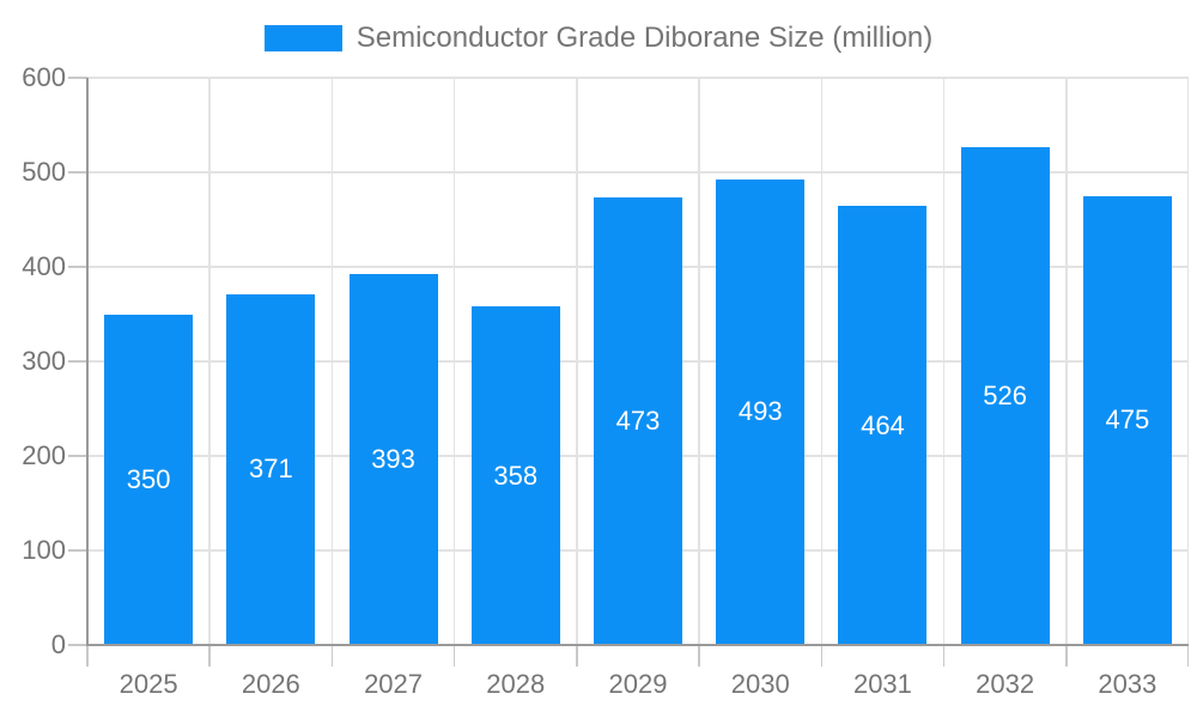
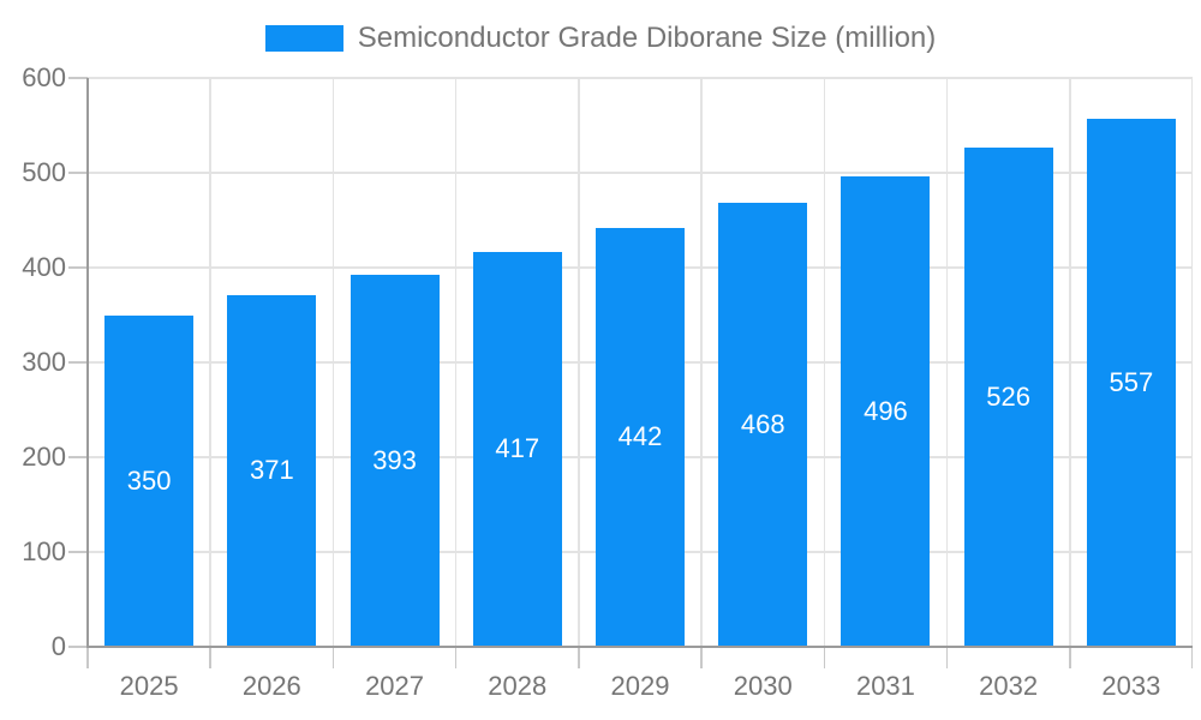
2028: 358 -> 417
2029: 473 -> 442
2030: 493 -> 468
2031: 464 -> 496
2033: 475 -> 557
